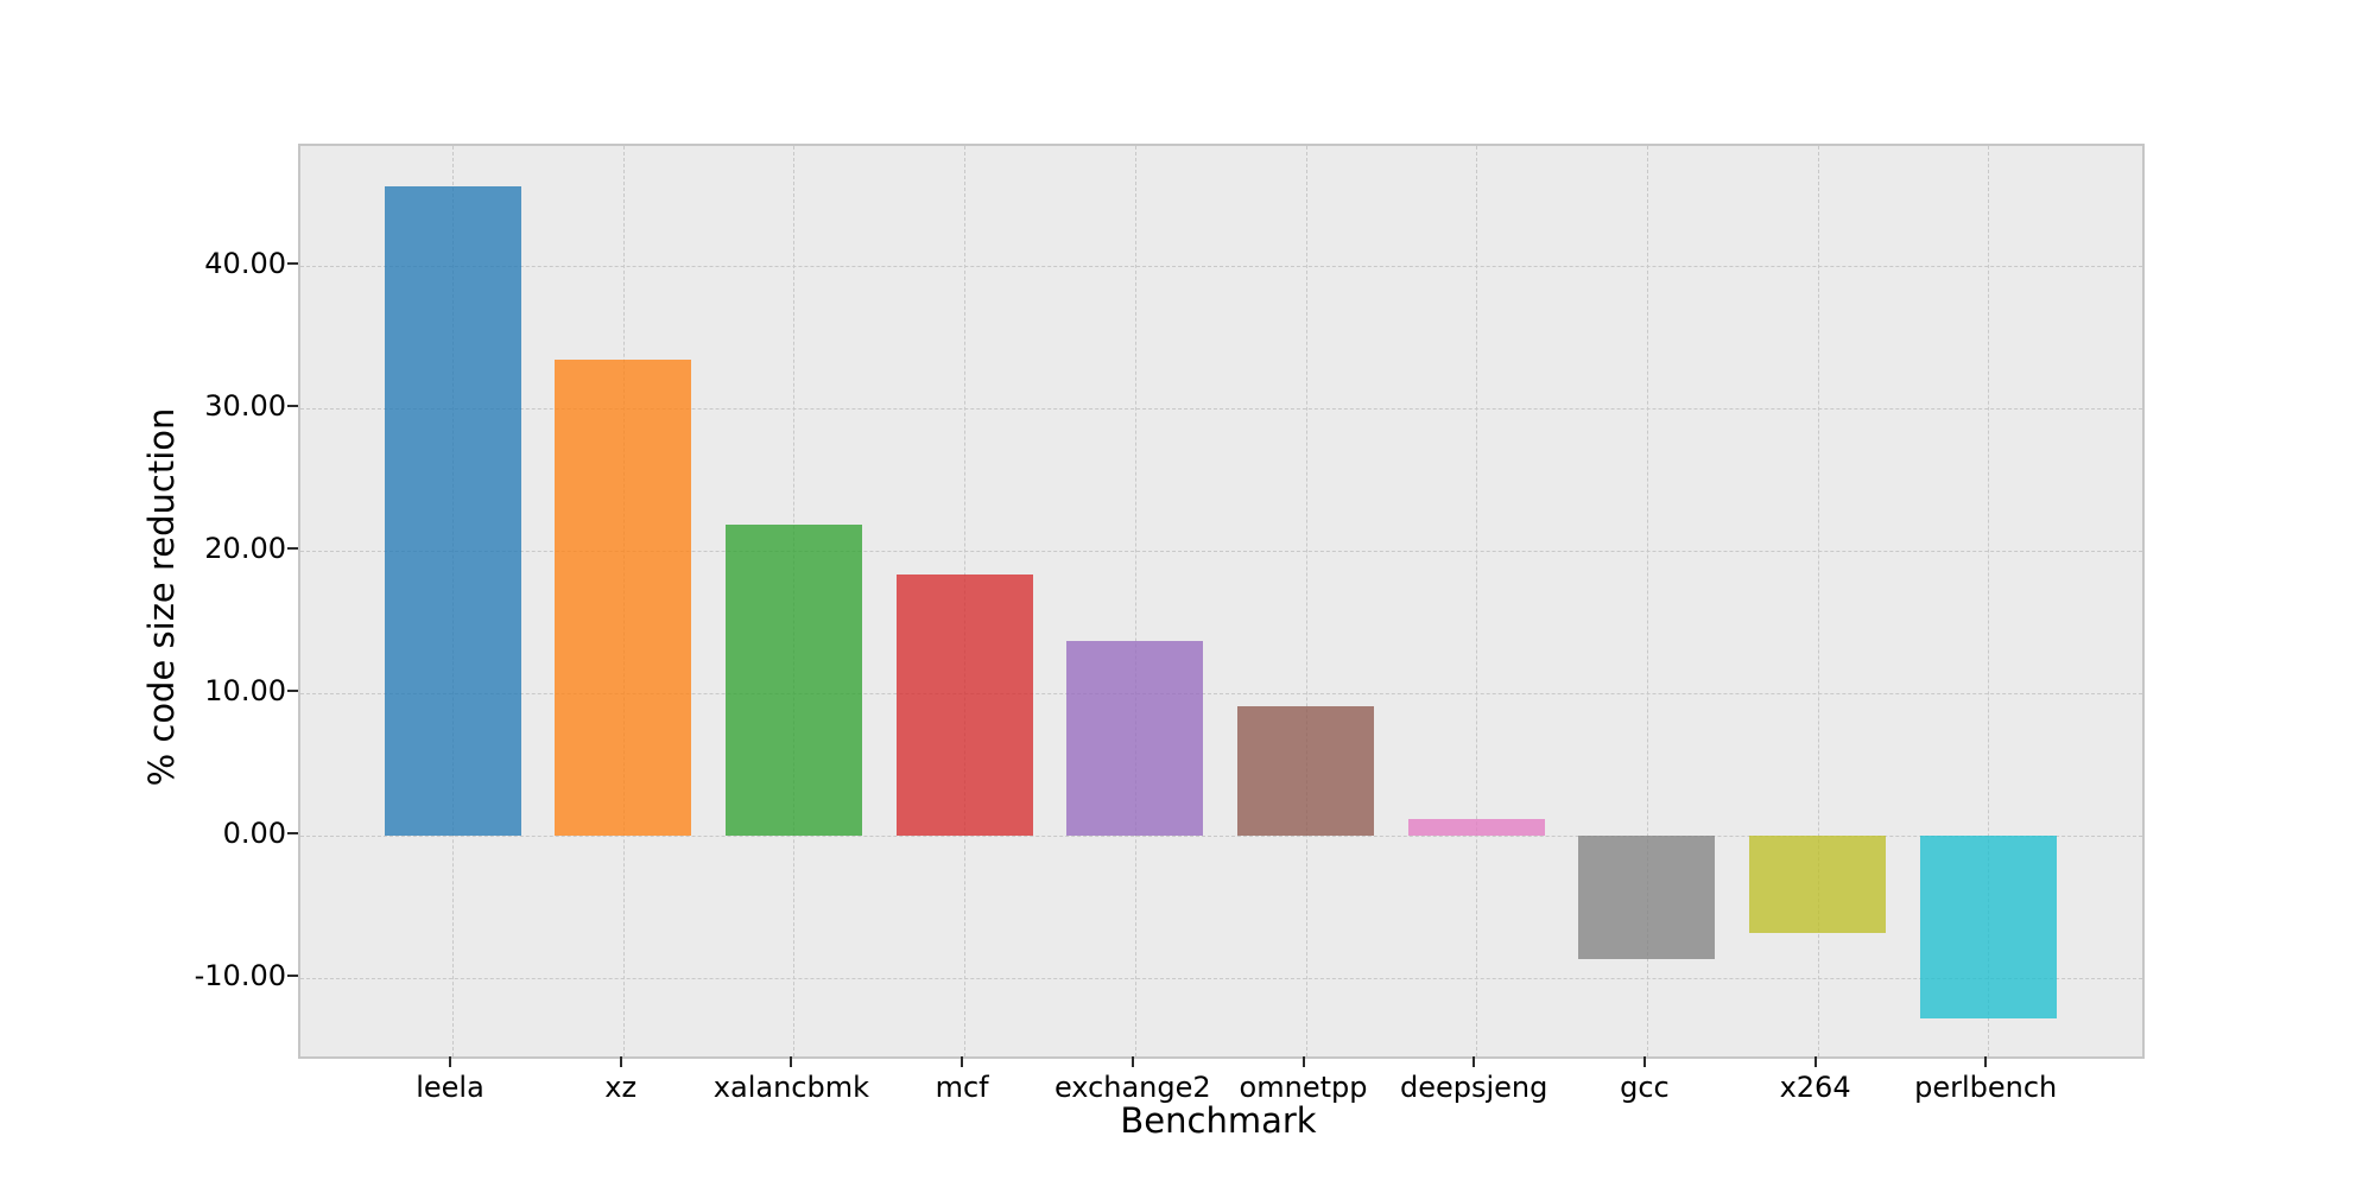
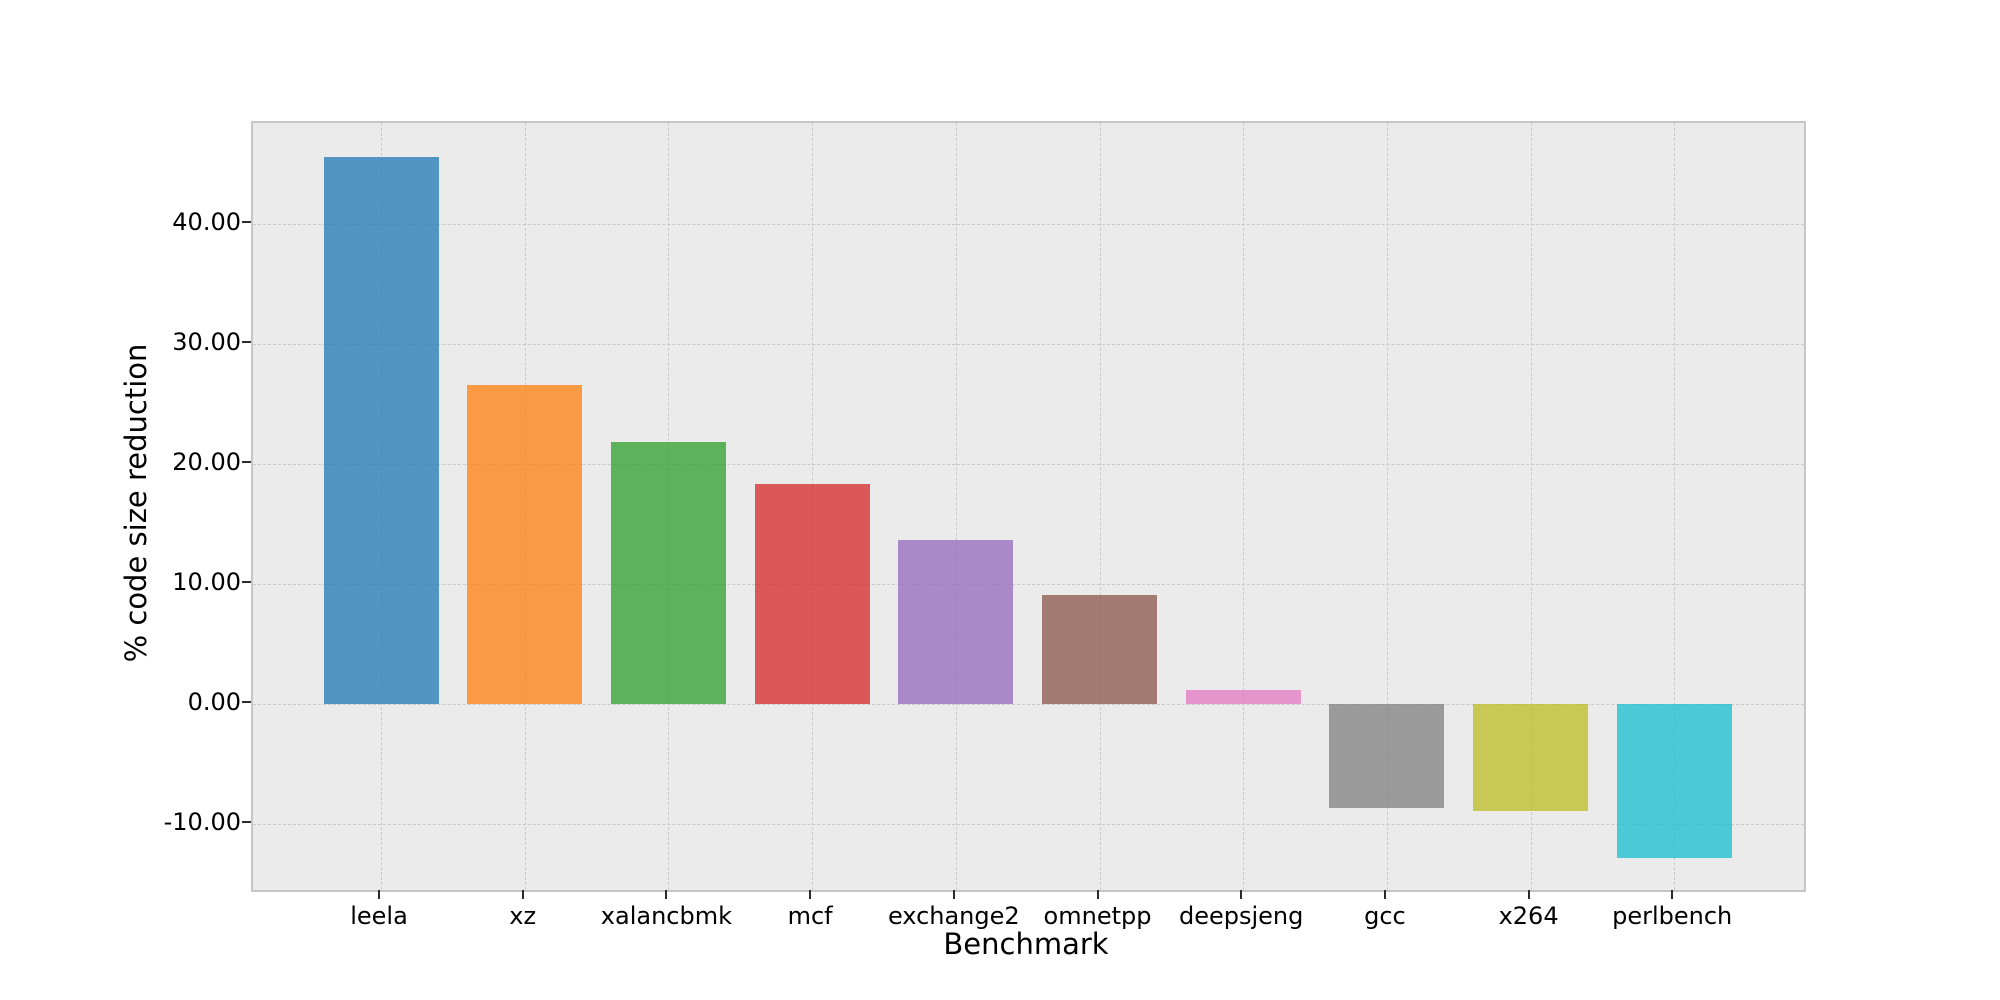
xz: 33.4 -> 26.6
x264: -6.8 -> -8.9
